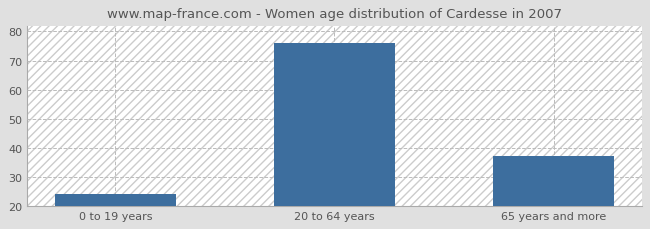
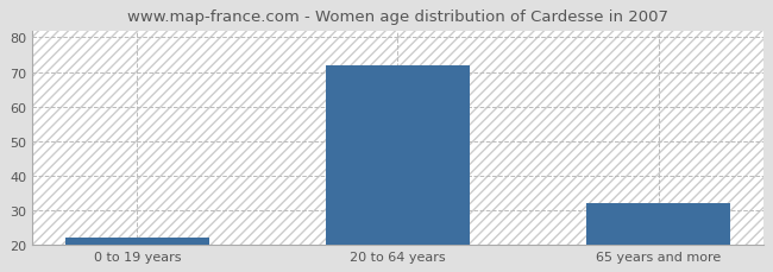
0 to 19 years: 24 -> 22
20 to 64 years: 76 -> 72
65 years and more: 37 -> 32
